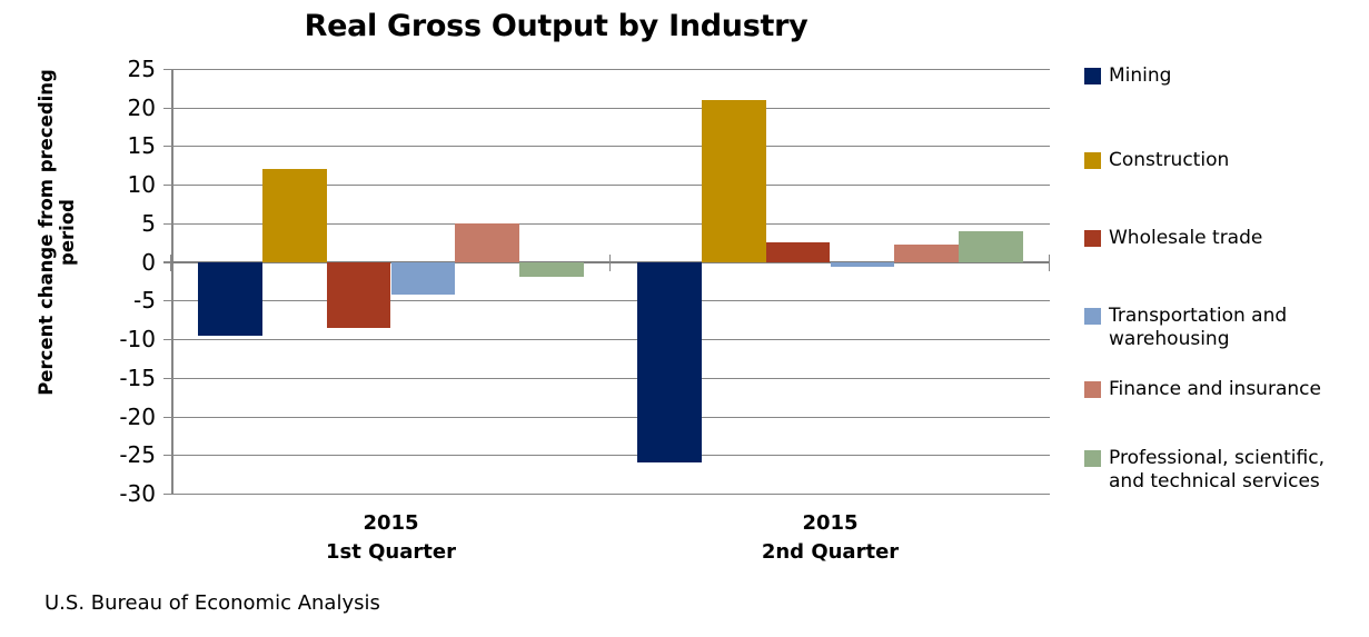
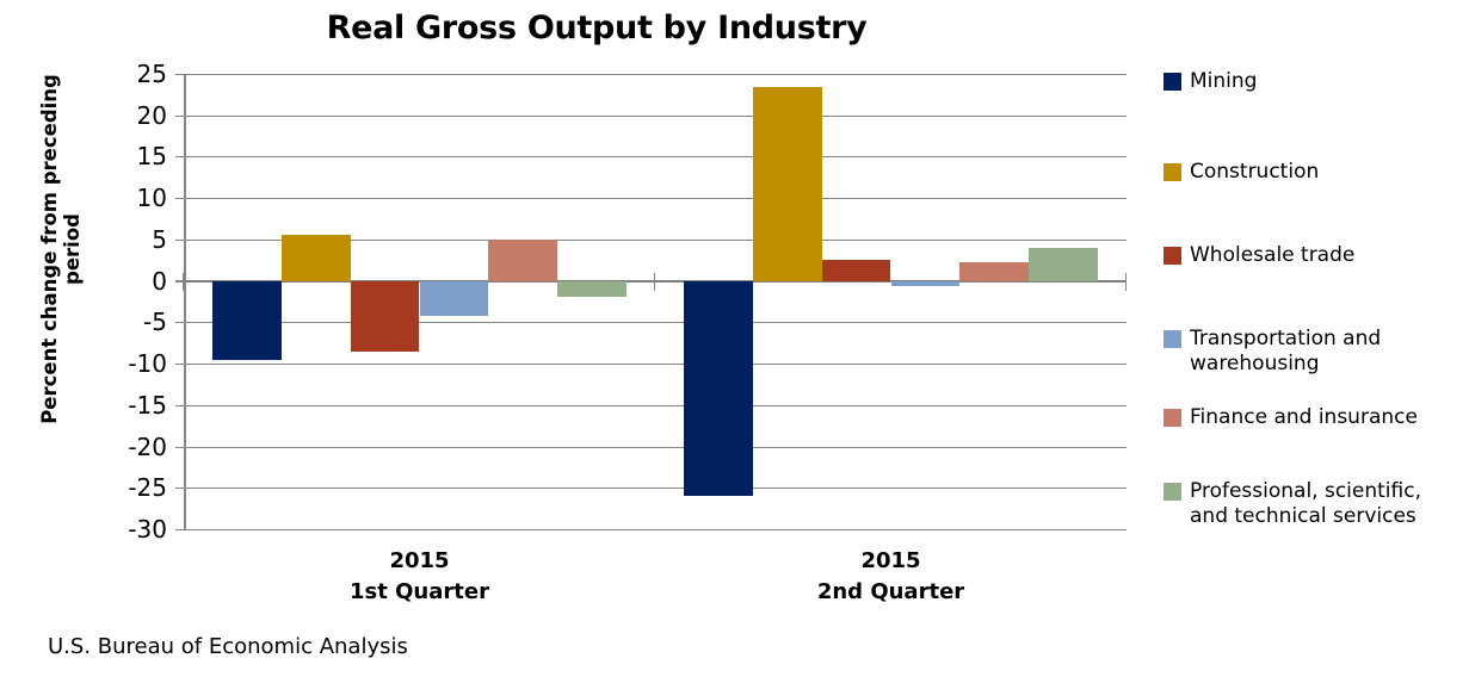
Construction/2015 1st Quarter: 12 -> 6
Construction/2015 2nd Quarter: 21 -> 23
